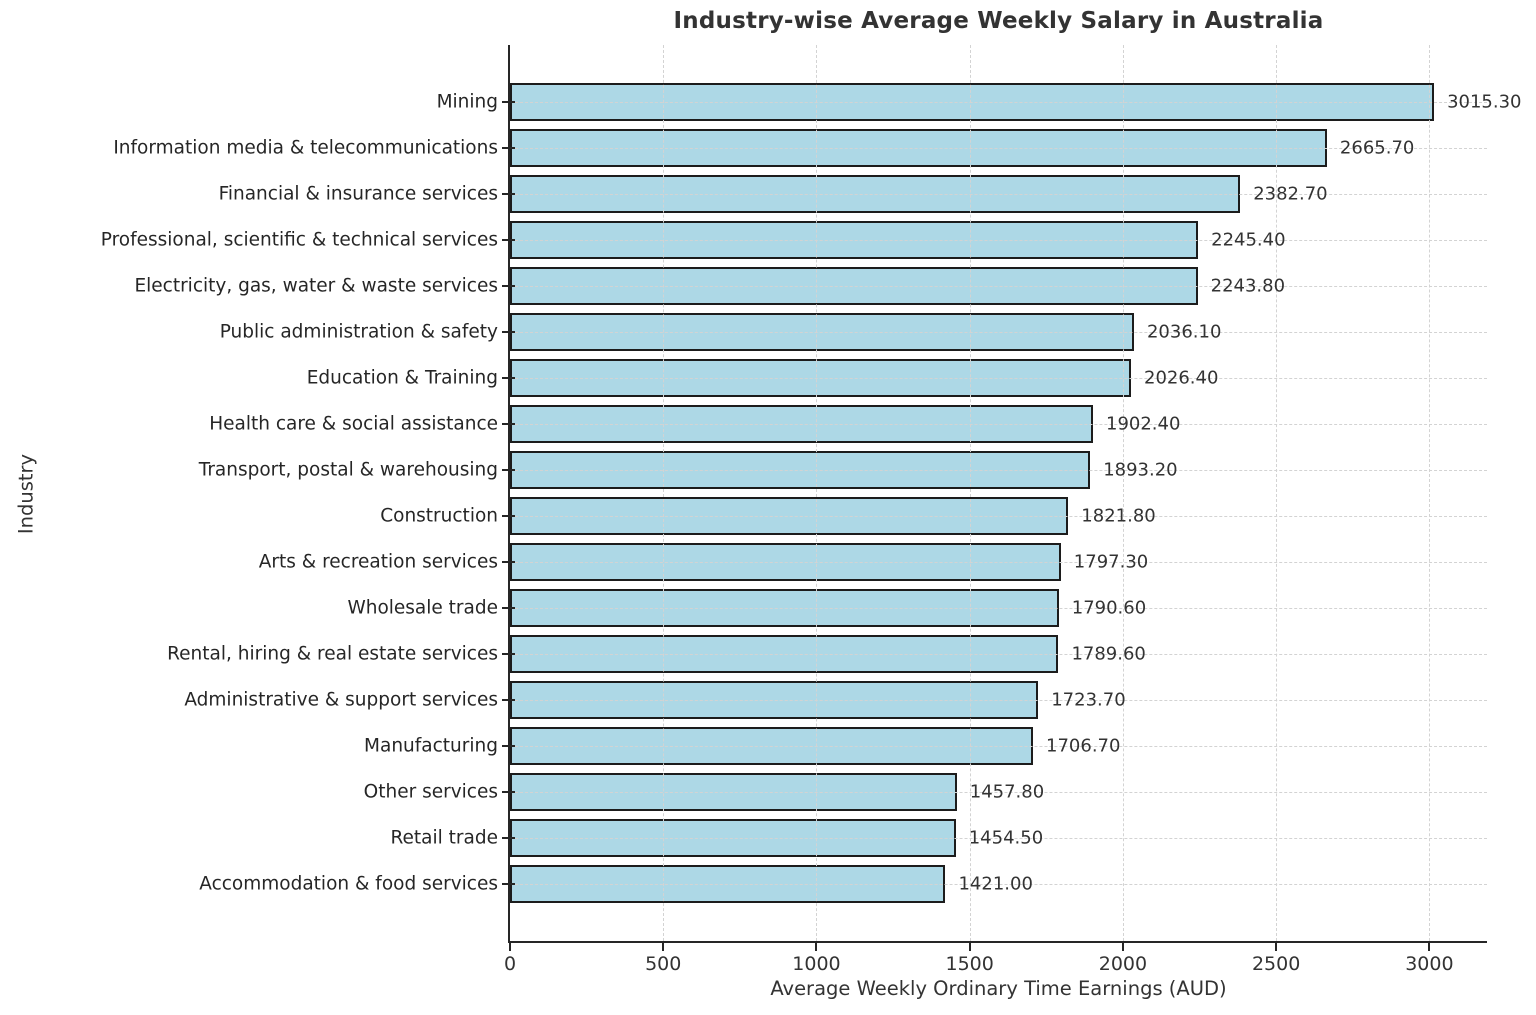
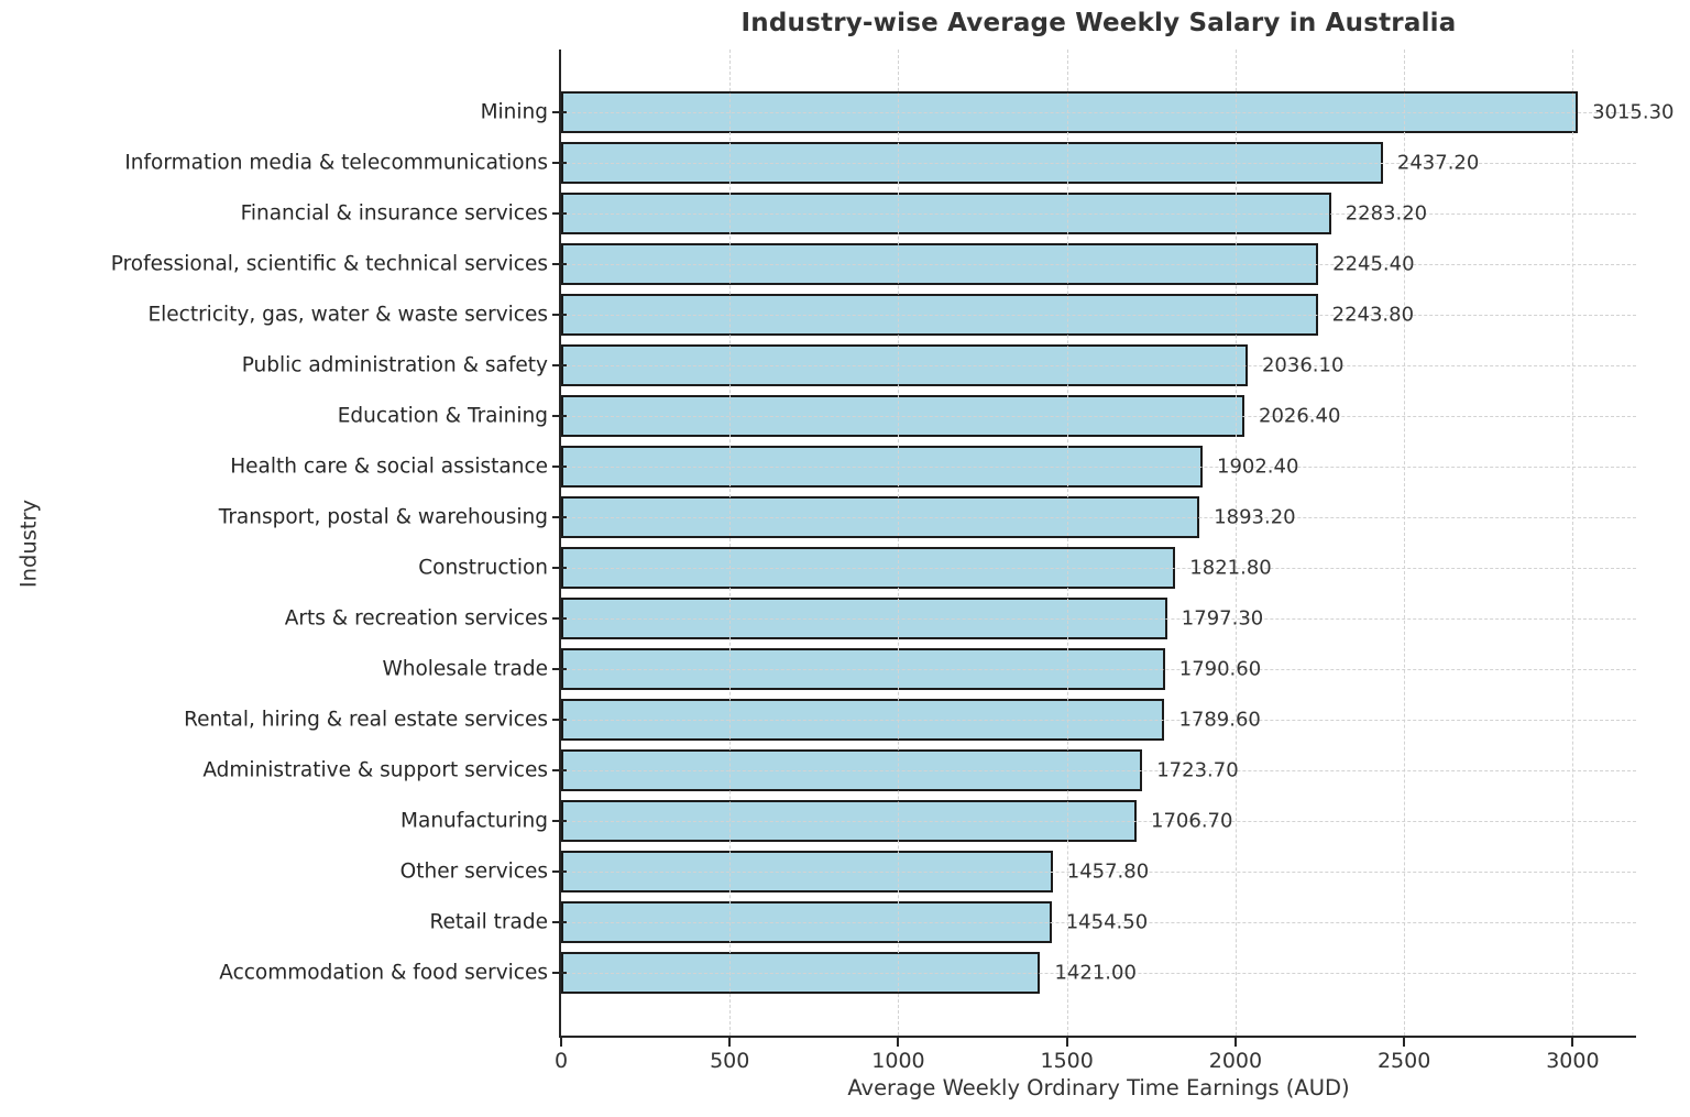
Information media & telecommunications: 2665.70 -> 2437.20
Financial & insurance services: 2382.70 -> 2283.20
